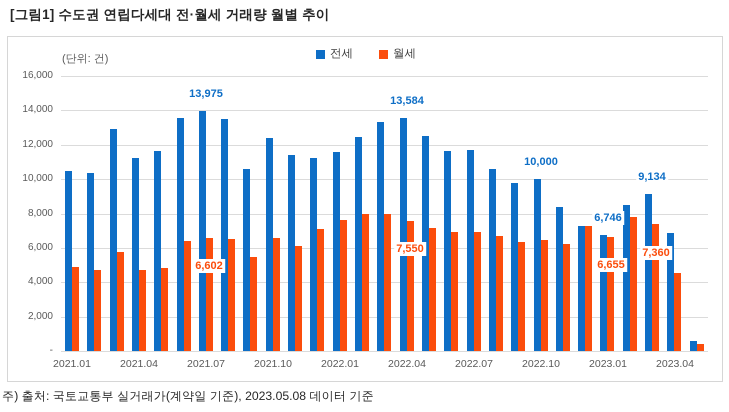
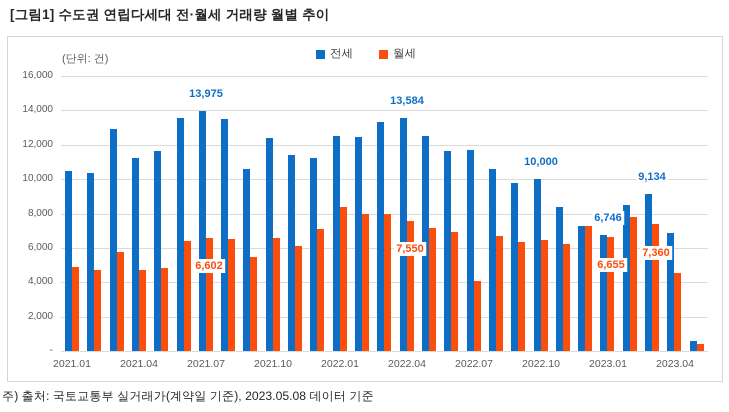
전세/2022.01: 11600 -> 12500
월세/2022.01: 7600 -> 8400
월세/2022.07: 6900 -> 4100
